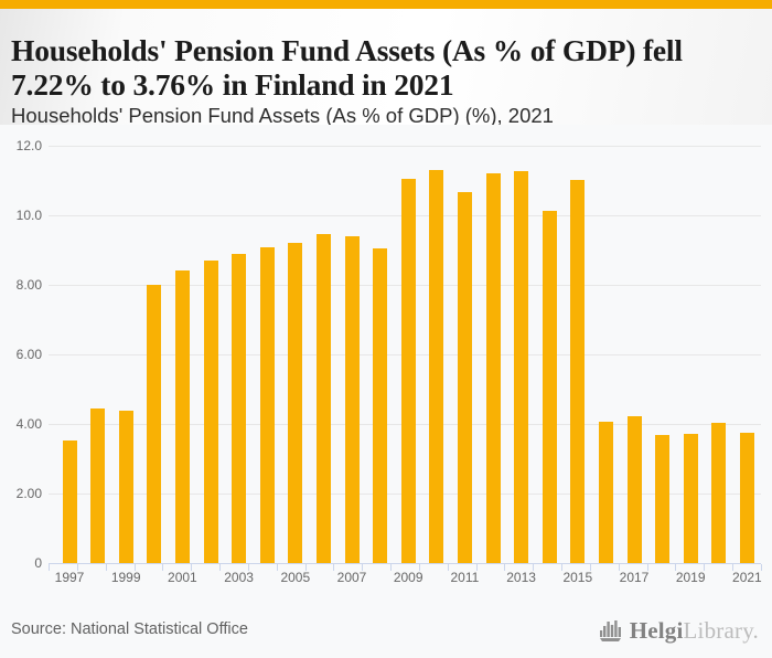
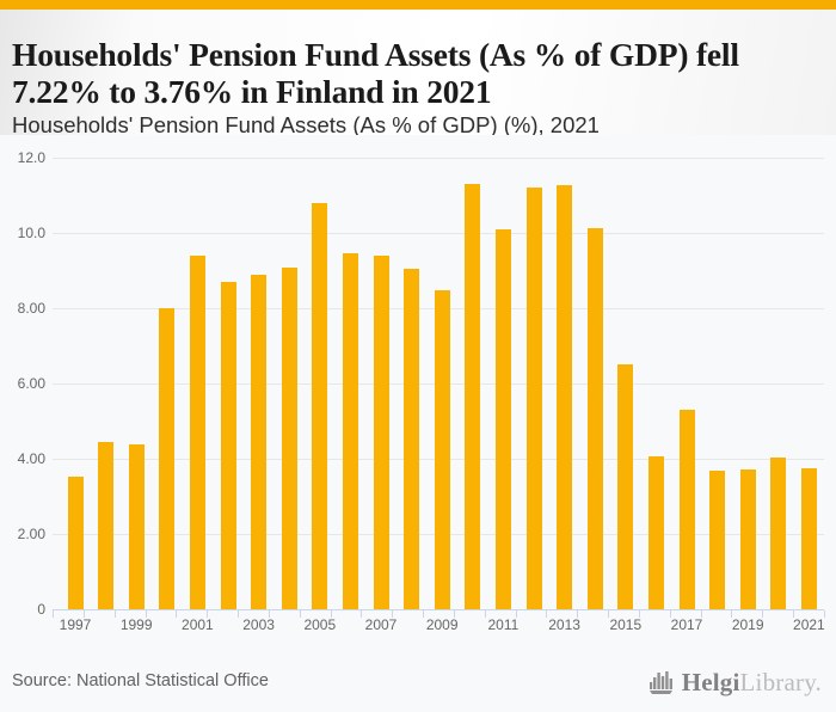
2001: 8.4 -> 9.4
2005: 9.2 -> 10.8
2009: 11.1 -> 8.5
2011: 10.7 -> 10.1
2015: 11.0 -> 6.5
2017: 4.2 -> 5.3
